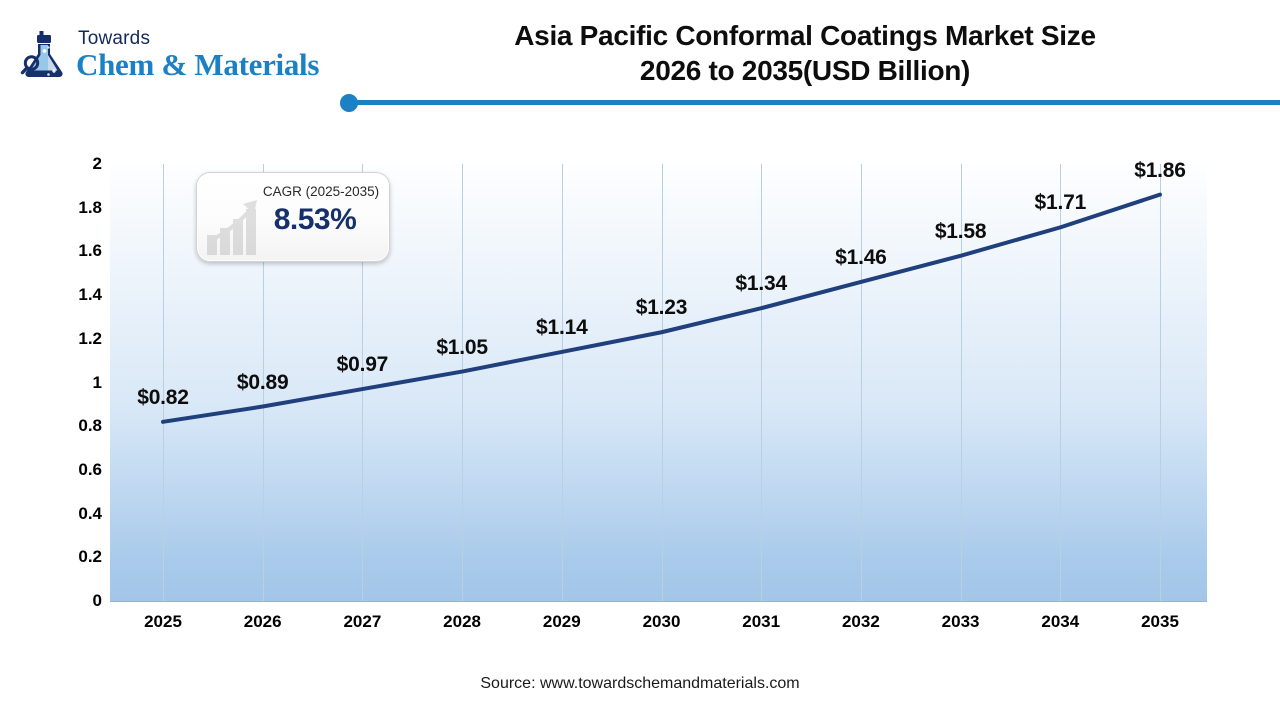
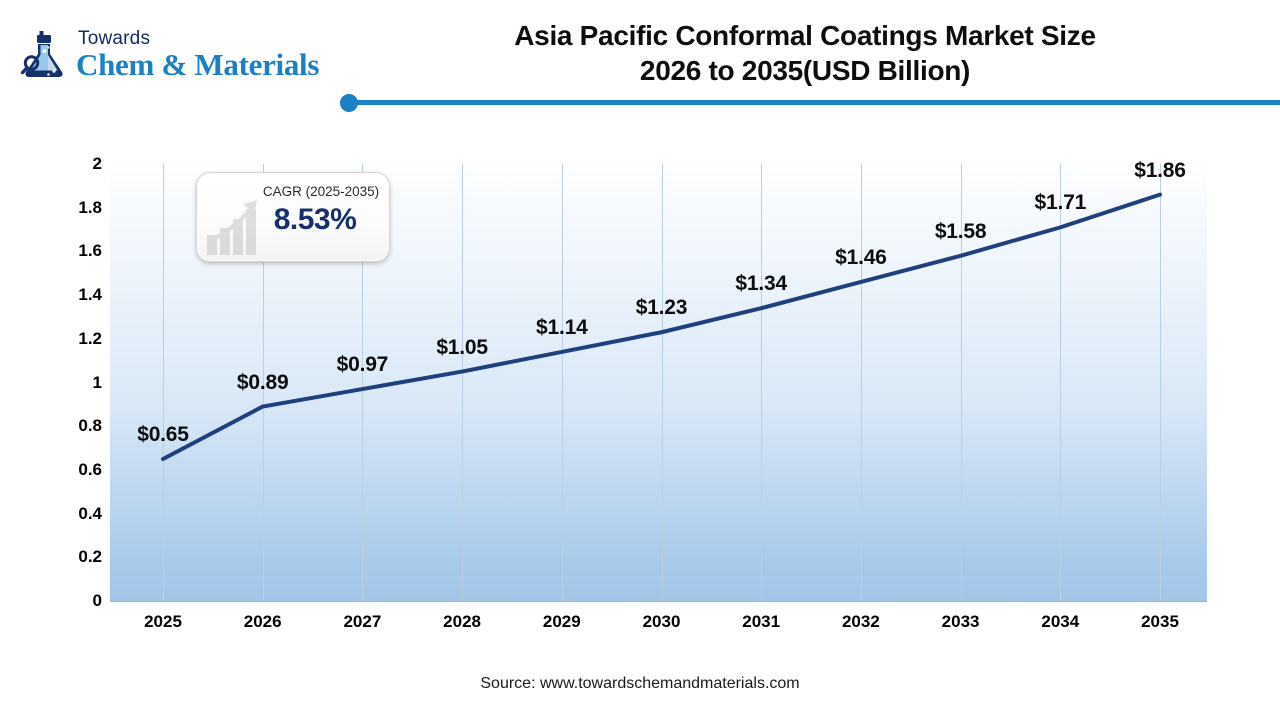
2025: $0.82 -> $0.65
